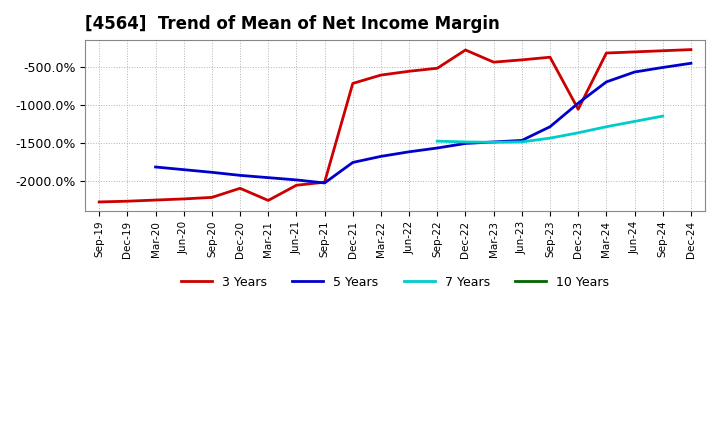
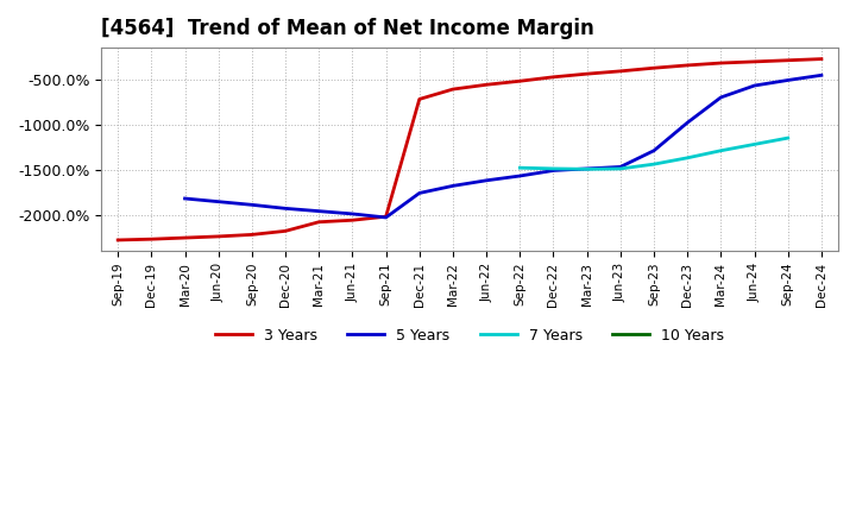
3 Years/Dec-20: -2100% -> -2180%
3 Years/Mar-21: -2260% -> -2080%
3 Years/Dec-22: -280% -> -480%
3 Years/Dec-23: -1060% -> -340%
